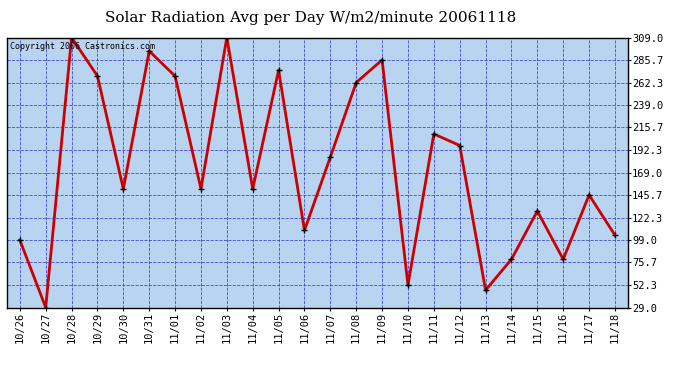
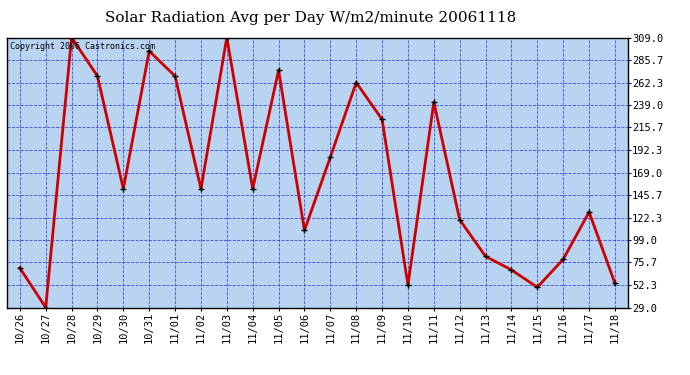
10/26: 99 -> 70
11/09: 286 -> 224
11/11: 209 -> 242
11/12: 197 -> 120
11/13: 47 -> 82
11/14: 79 -> 68
11/15: 129 -> 50
11/17: 146 -> 128
11/18: 104 -> 54
